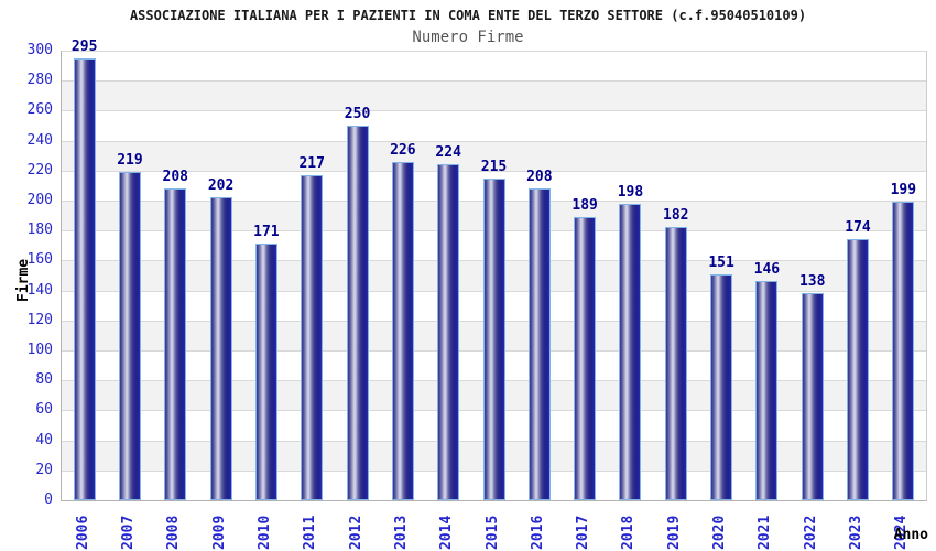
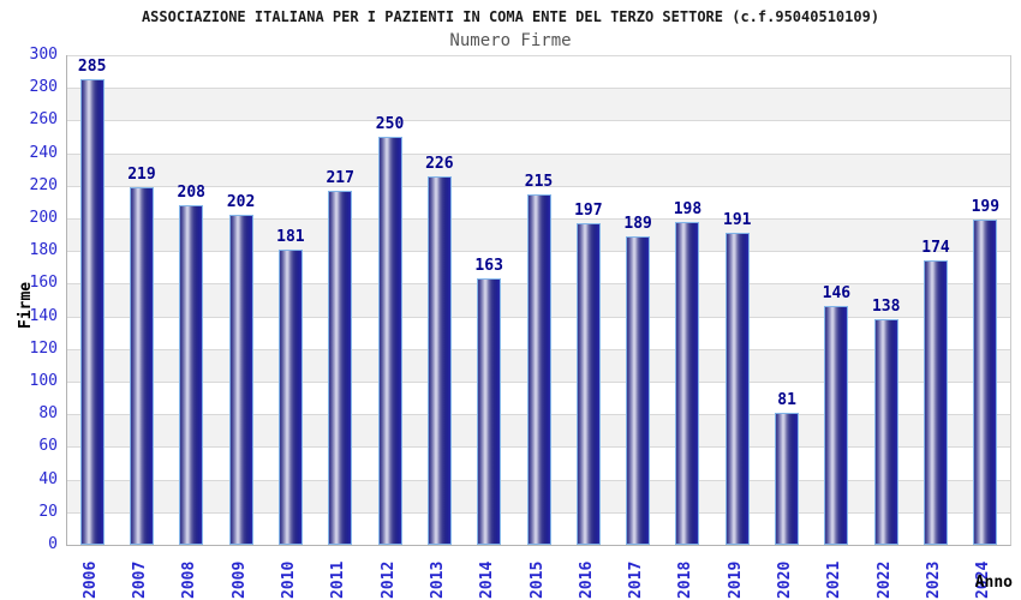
2006: 295 -> 285
2010: 171 -> 181
2014: 224 -> 163
2016: 208 -> 197
2019: 182 -> 191
2020: 151 -> 81
